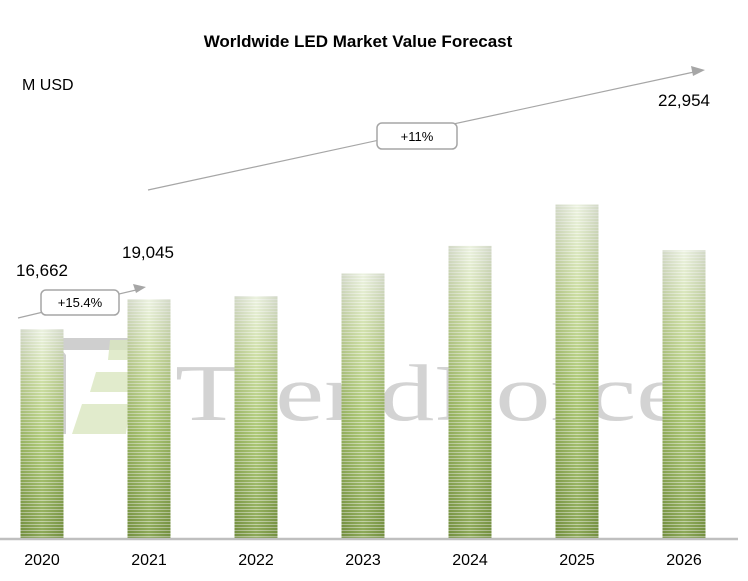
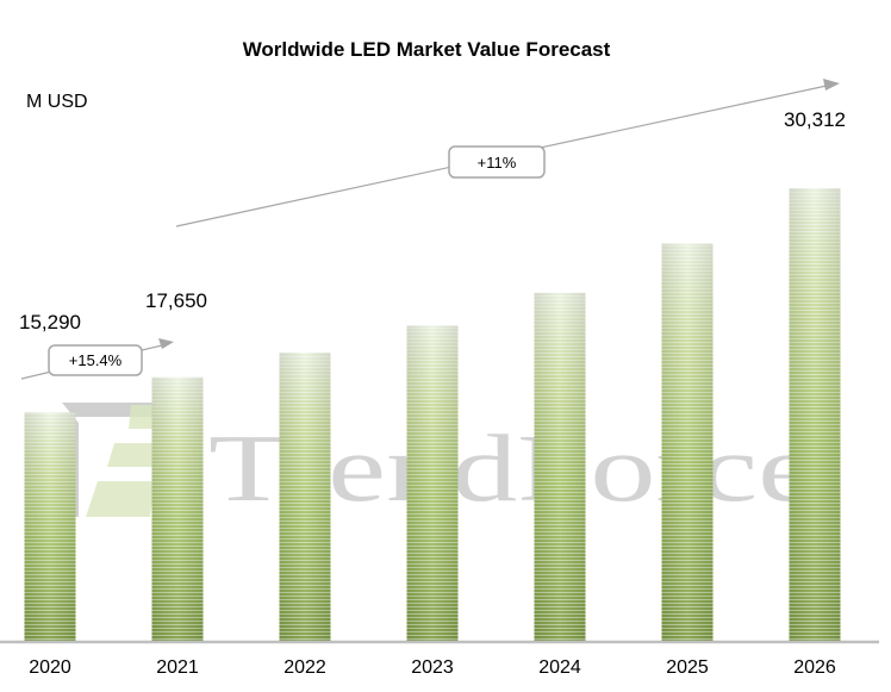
2020: 16,662 -> 15,290
2021: 19,045 -> 17,650
2026: 22,954 -> 30,312
